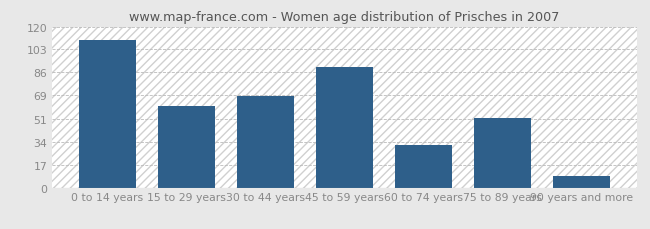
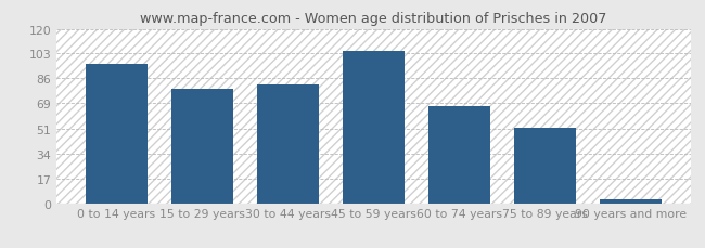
0 to 14 years: 110 -> 96
15 to 29 years: 61 -> 79
30 to 44 years: 68 -> 82
45 to 59 years: 90 -> 105
60 to 74 years: 32 -> 67
90 years and more: 9 -> 3
